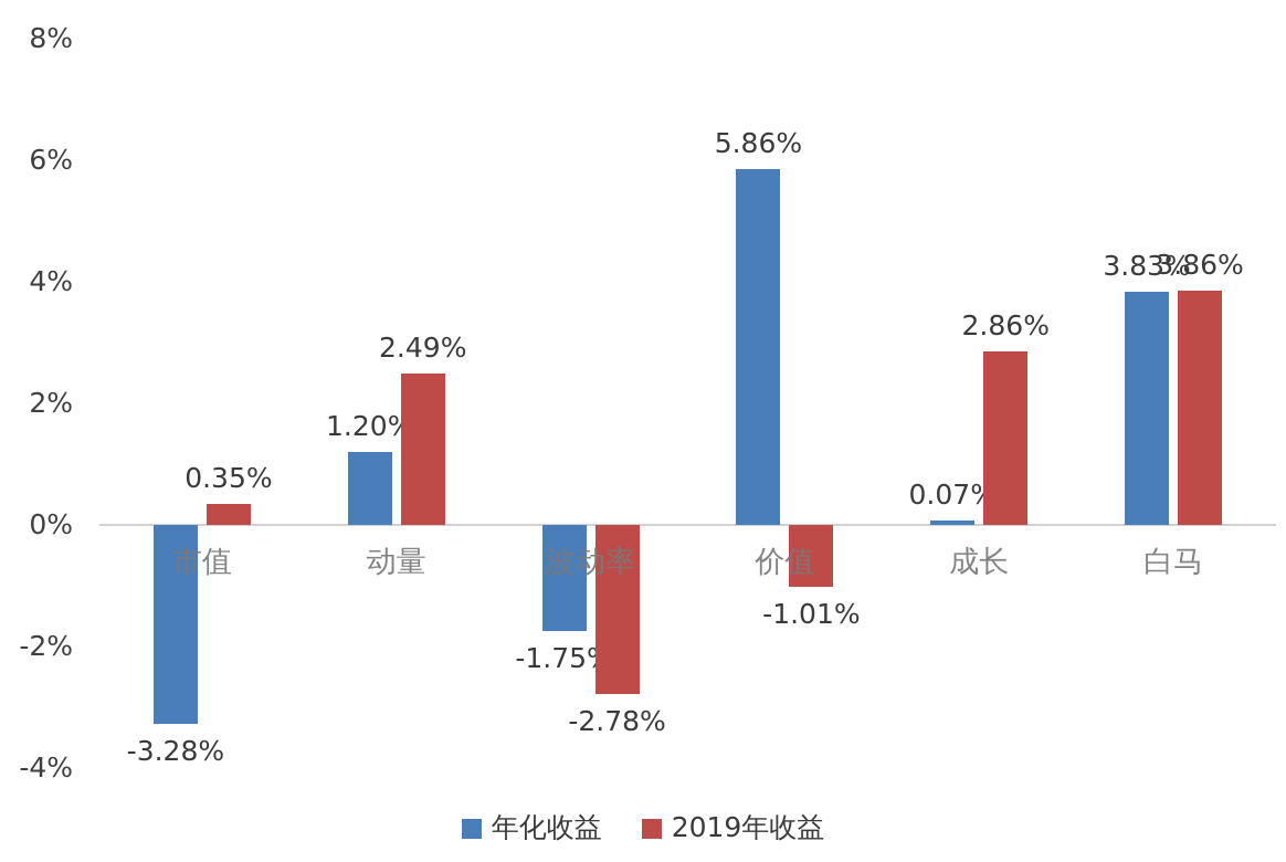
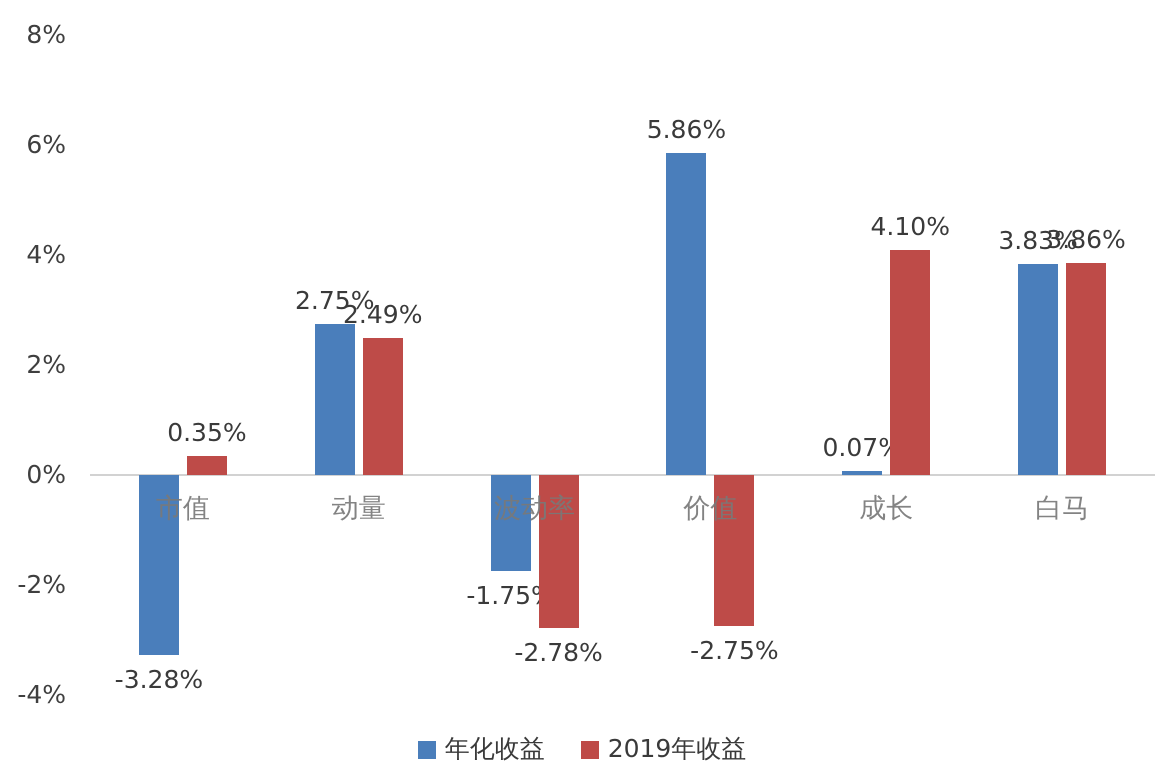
年化收益/动量: 1.20% -> 2.75%
2019年收益/价值: -1.01% -> -2.75%
2019年收益/成长: 2.86% -> 4.10%
